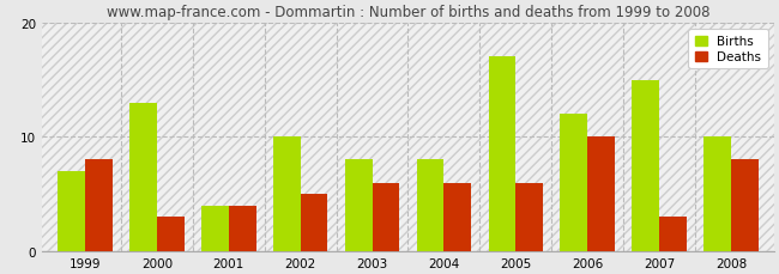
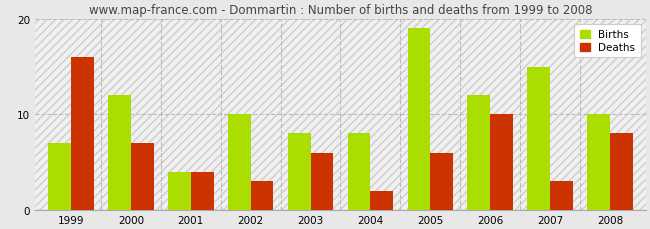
Deaths/1999: 8 -> 16
Births/2000: 13 -> 12
Deaths/2000: 3 -> 7
Deaths/2002: 5 -> 3
Deaths/2004: 6 -> 2
Births/2005: 17 -> 19
